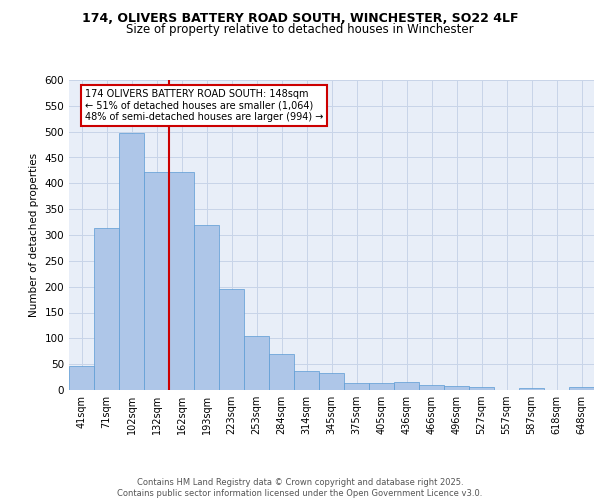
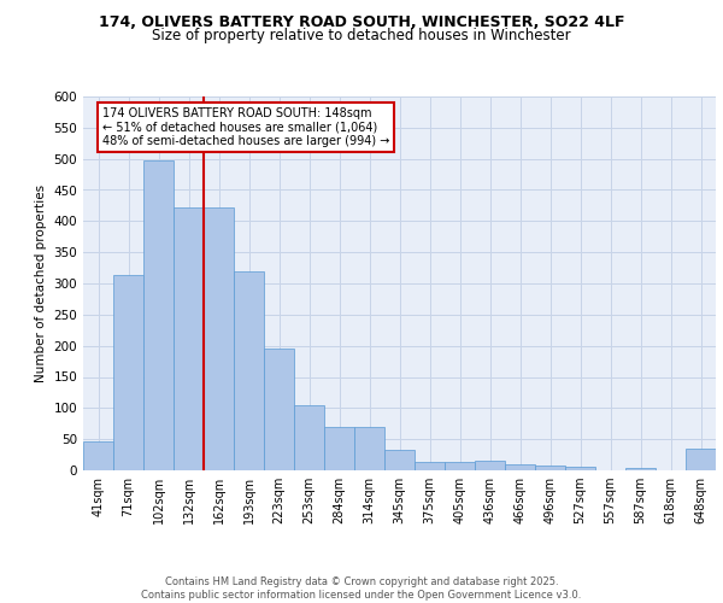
314sqm: 37 -> 70
648sqm: 5 -> 34
